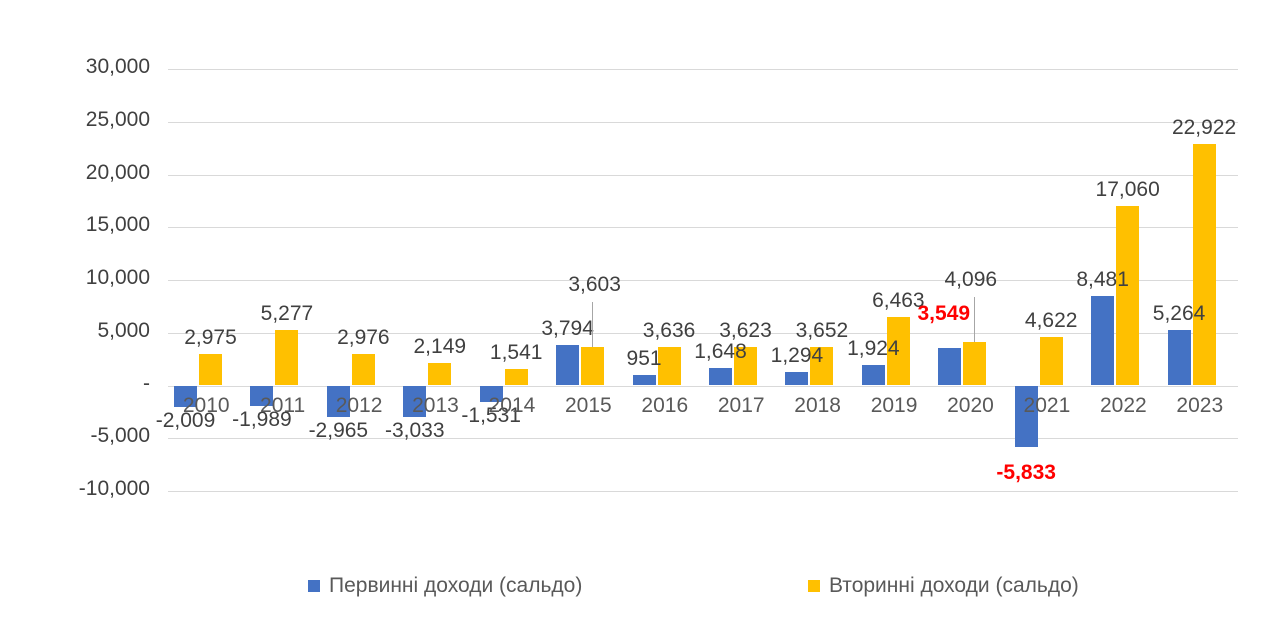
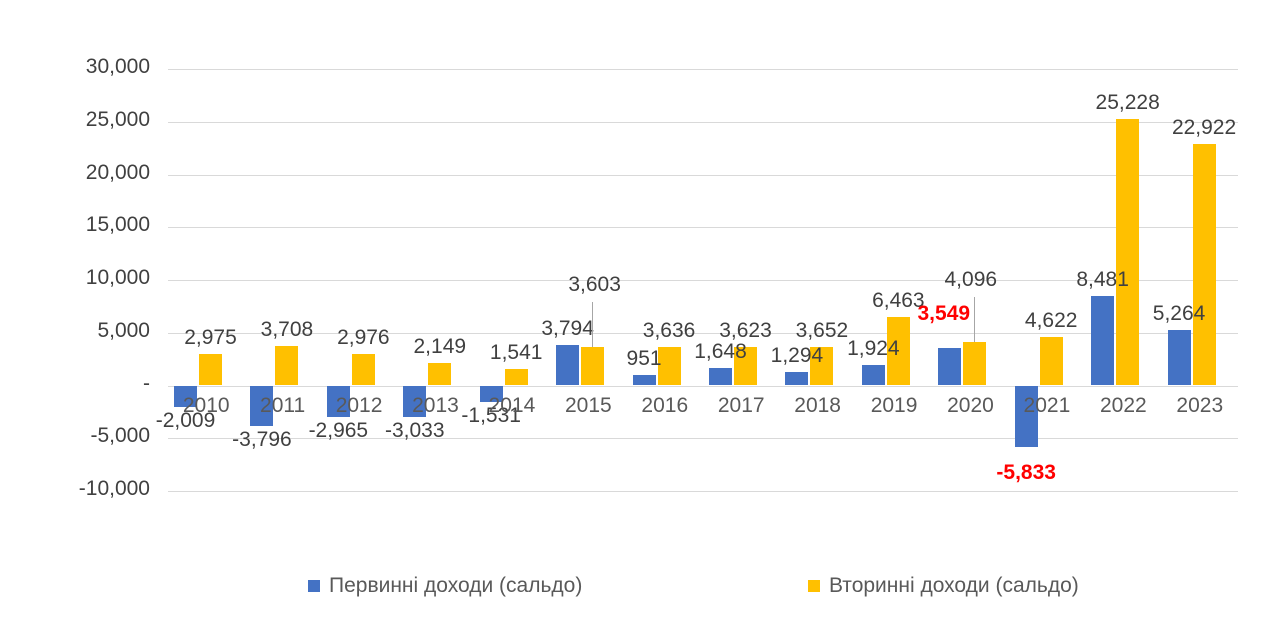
Первинні доходи (сальдо)/2011: -1,989 -> -3,796
Вторинні доходи (сальдо)/2011: 5,277 -> 3,708
Вторинні доходи (сальдо)/2022: 17,060 -> 25,228
